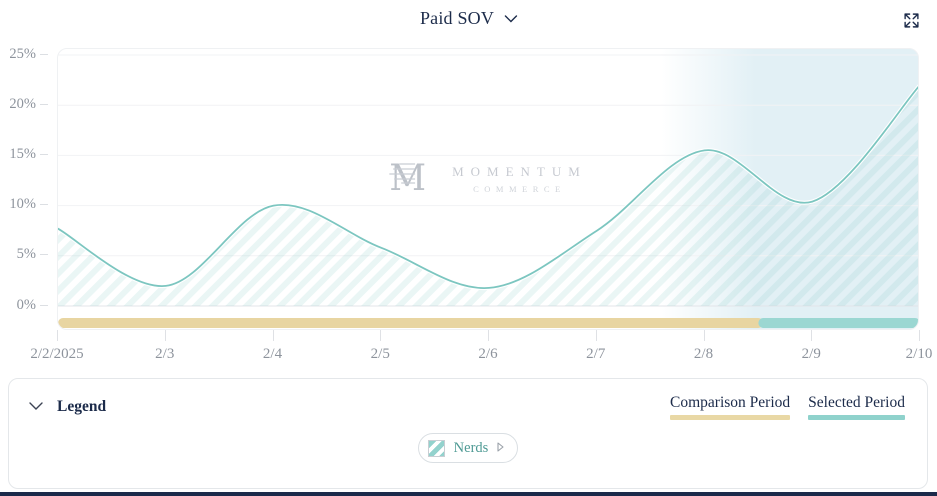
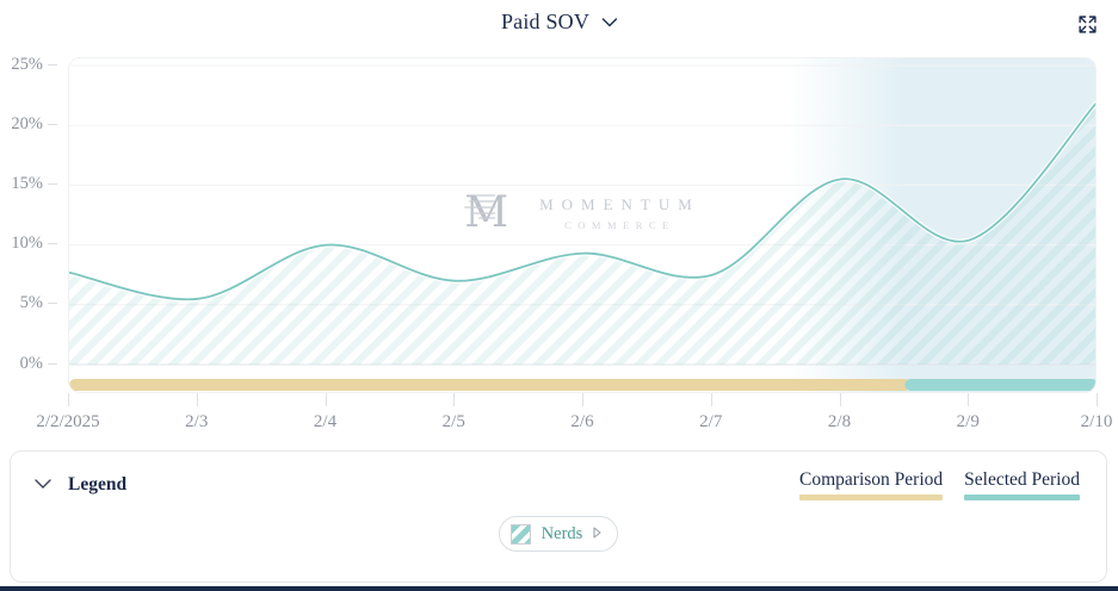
2/3: 2.0% -> 5.5%
2/5: 5.8% -> 7.0%
2/6: 1.8% -> 9.3%
